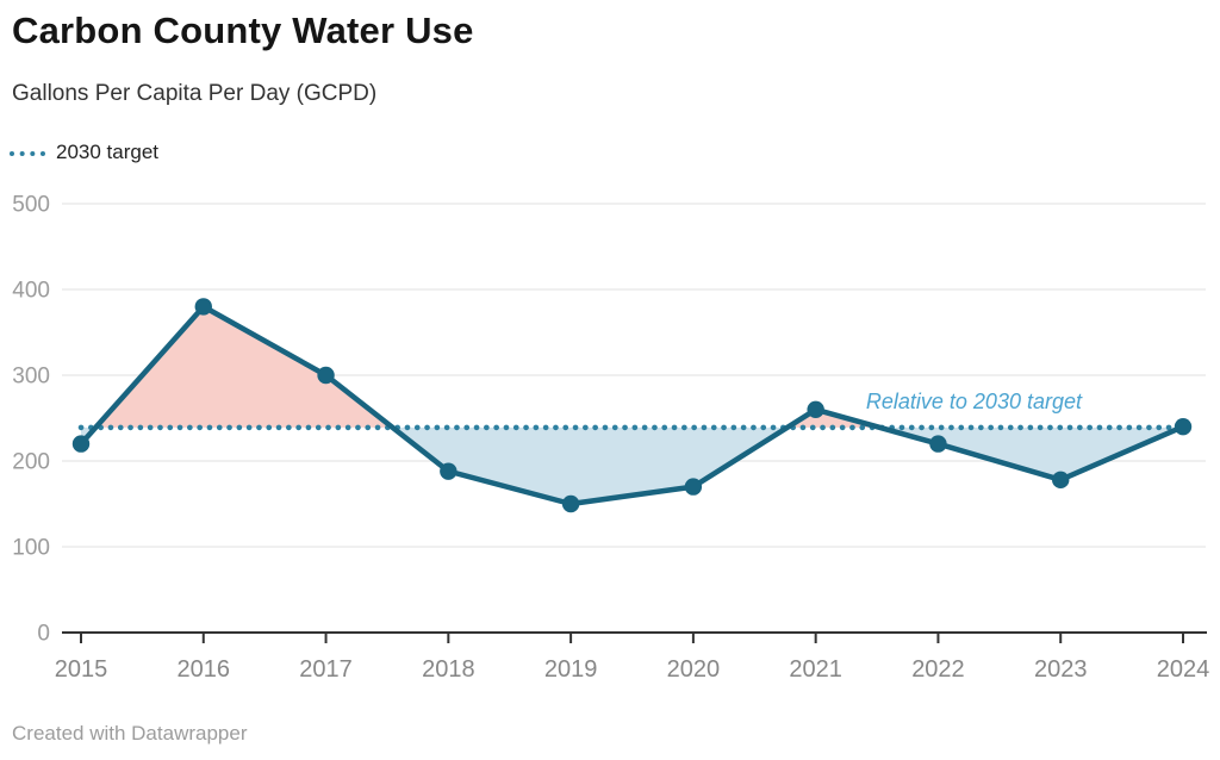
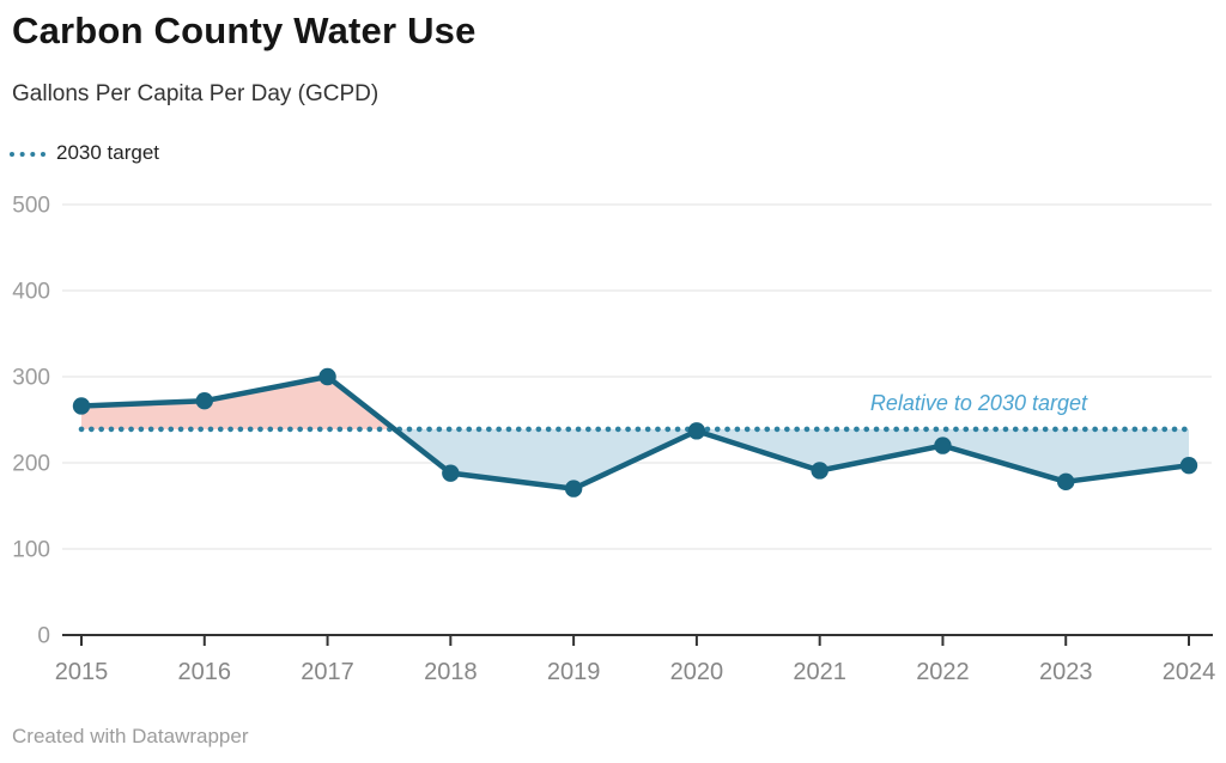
2015: 220 -> 270
2016: 380 -> 270
2019: 150 -> 170
2020: 170 -> 240
2021: 260 -> 190
2024: 240 -> 200
